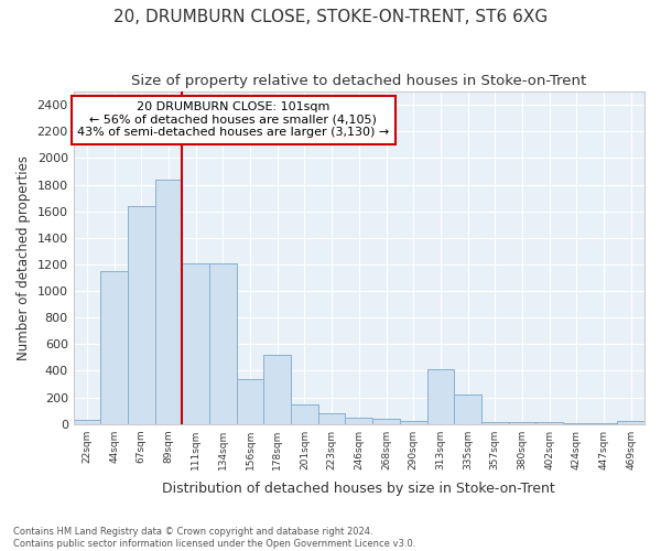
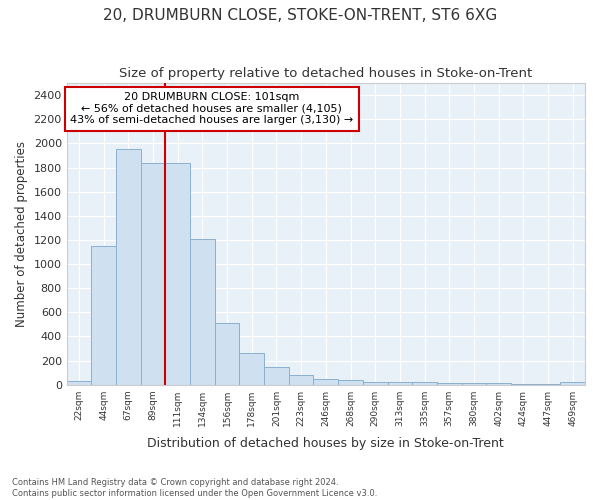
67sqm: 1640 -> 1950
111sqm: 1210 -> 1840
156sqm: 340 -> 510
178sqm: 520 -> 260
313sqm: 410 -> 20
335sqm: 220 -> 20
